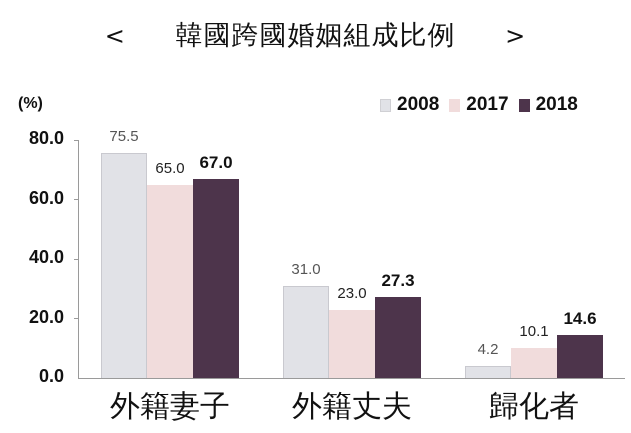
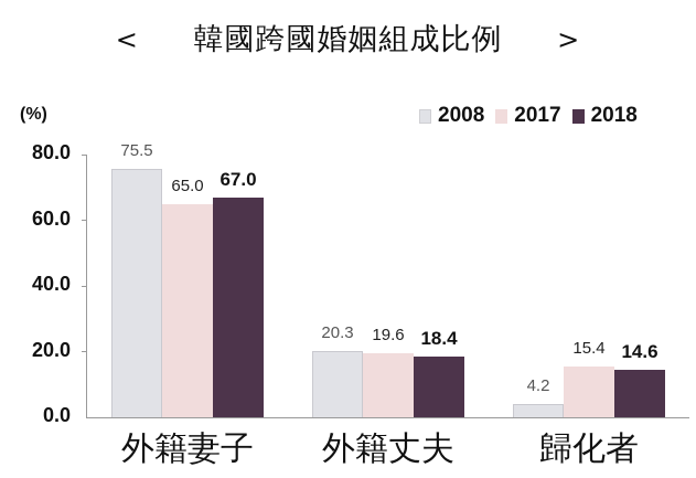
2008/外籍丈夫: 31.0 -> 20.3
2017/外籍丈夫: 23.0 -> 19.6
2018/外籍丈夫: 27.3 -> 18.4
2017/歸化者: 10.1 -> 15.4
